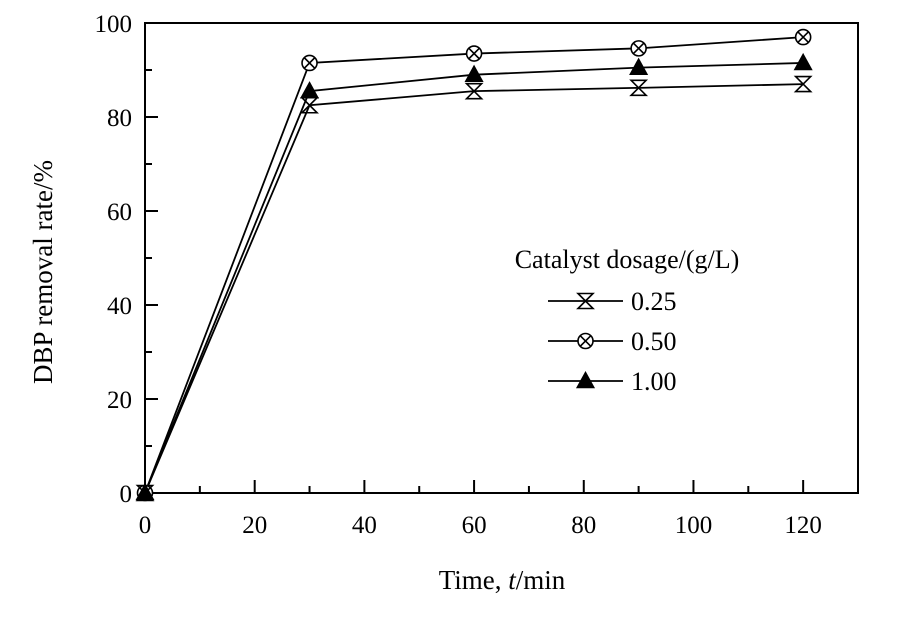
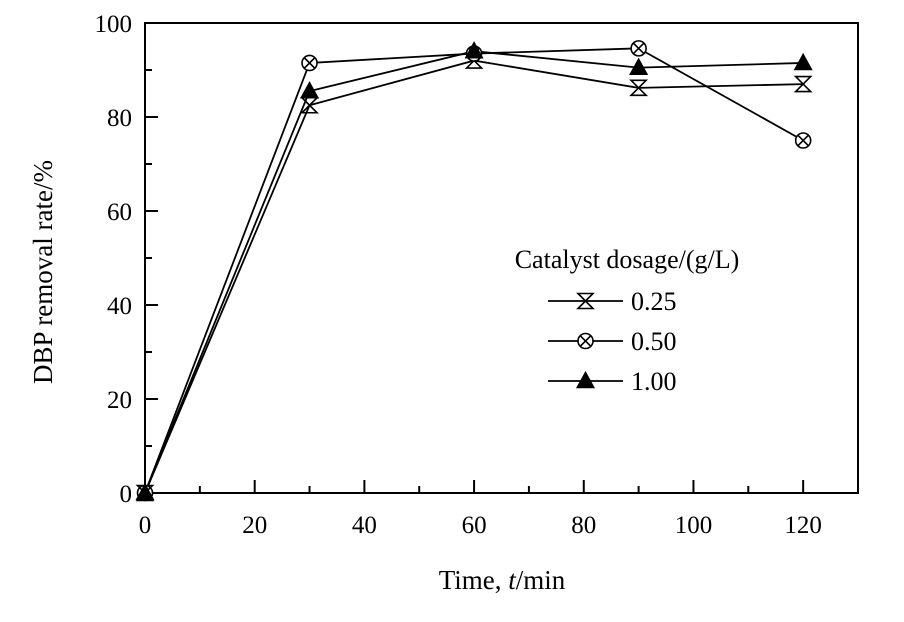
0.25/60: 86 -> 92
1.00/60: 89 -> 94
0.50/120: 97 -> 75
